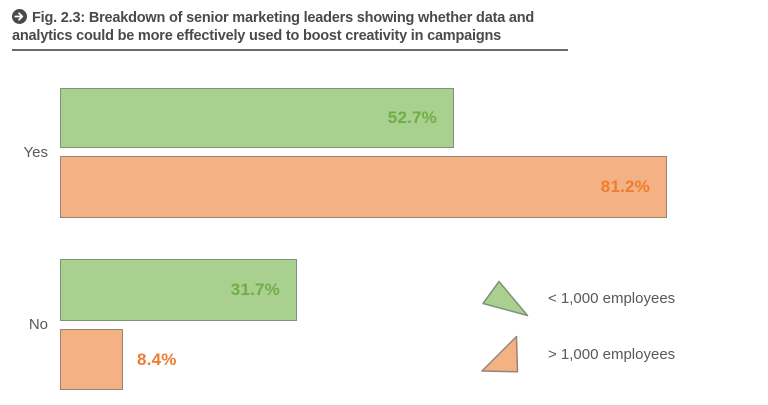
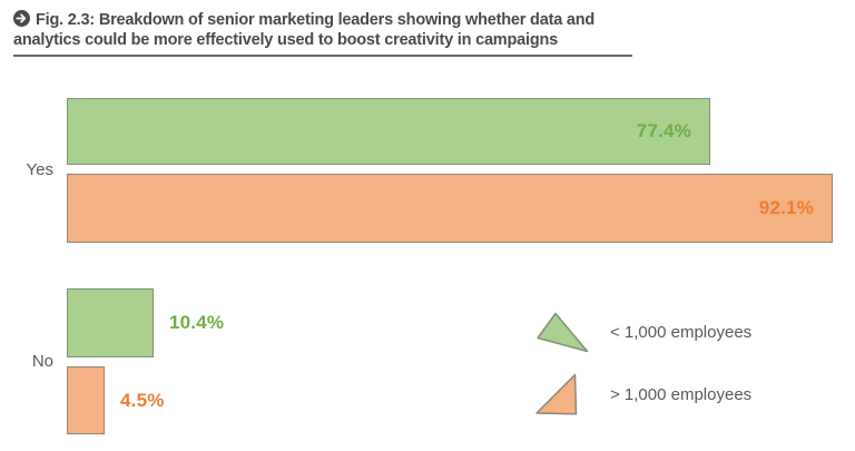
< 1,000 employees/Yes: 52.7% -> 77.4%
> 1,000 employees/Yes: 81.2% -> 92.1%
< 1,000 employees/No: 31.7% -> 10.4%
> 1,000 employees/No: 8.4% -> 4.5%
